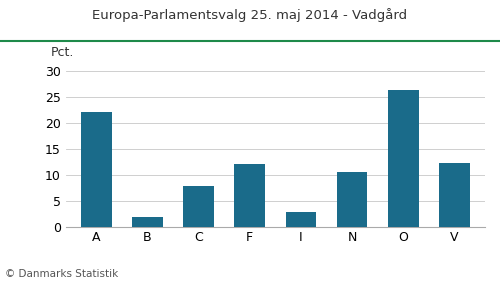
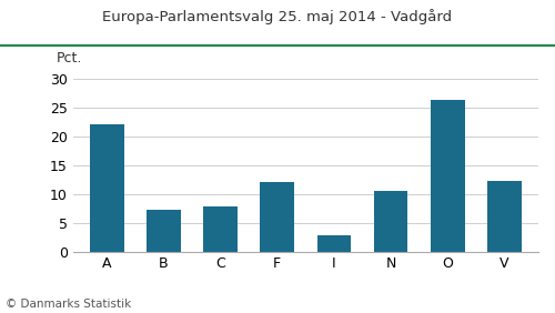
B: 1.8 -> 7.3
